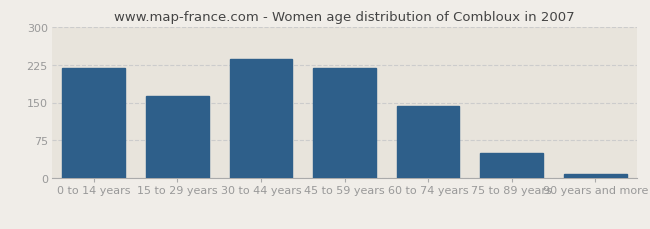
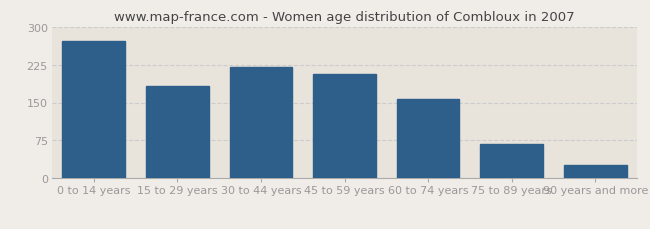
0 to 14 years: 218 -> 272
15 to 29 years: 162 -> 182
30 to 44 years: 235 -> 220
45 to 59 years: 219 -> 206
60 to 74 years: 143 -> 156
75 to 89 years: 50 -> 68
90 years and more: 8 -> 26
